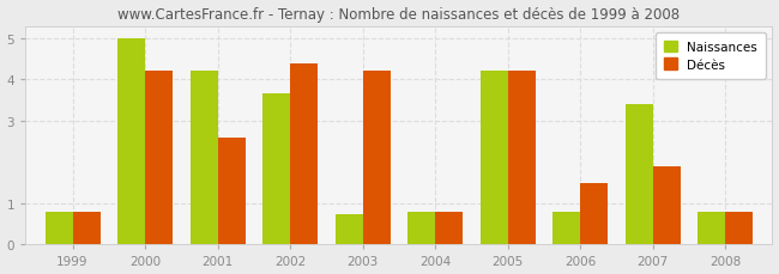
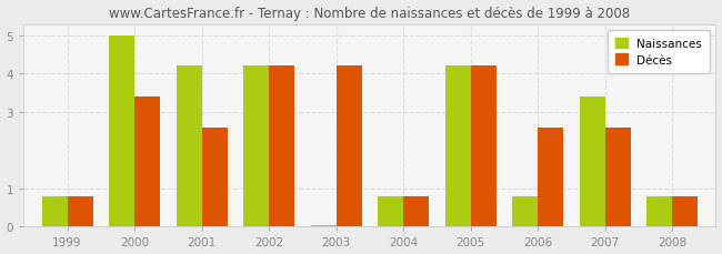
Décès/2000: 4.2 -> 3.4
Naissances/2002: 3.65 -> 4.20
Décès/2002: 4.4 -> 4.2
Naissances/2003: 0.75 -> 0.05
Décès/2006: 1.5 -> 2.6
Décès/2007: 1.9 -> 2.6
